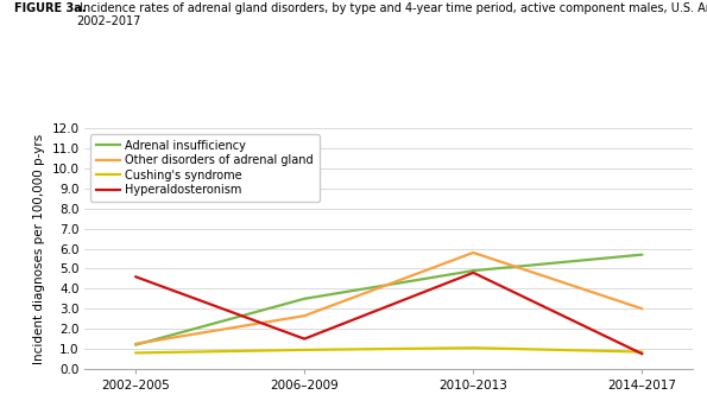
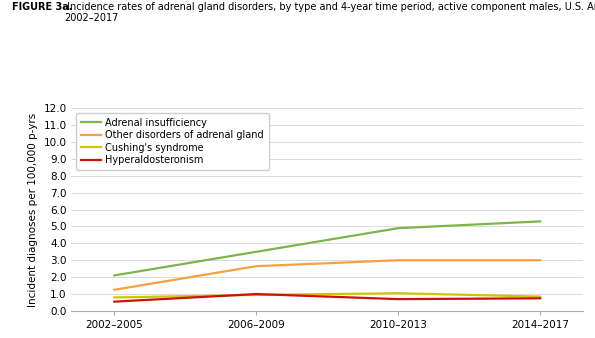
Adrenal insufficiency/2002–2005: 1.2 -> 2.1
Hyperaldosteronism/2002–2005: 4.6 -> 0.6
Hyperaldosteronism/2006–2009: 1.5 -> 1.0
Other disorders of adrenal gland/2010–2013: 5.8 -> 3.0
Hyperaldosteronism/2010–2013: 4.8 -> 0.7
Adrenal insufficiency/2014–2017: 5.7 -> 5.3
